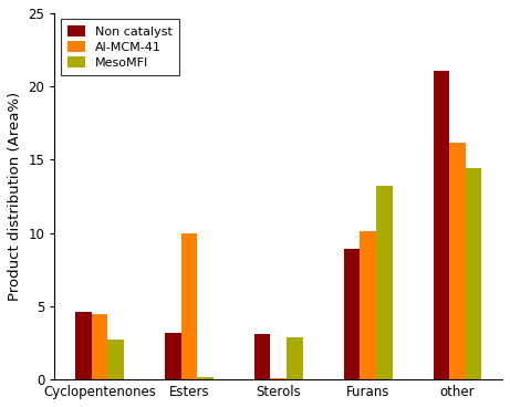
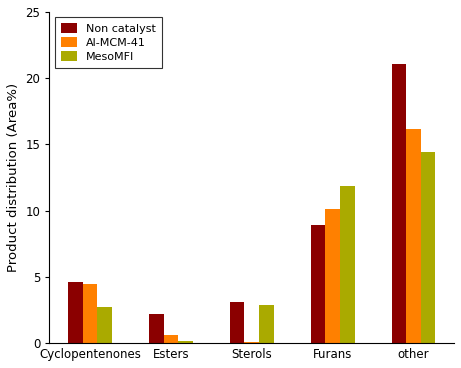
Non catalyst/Esters: 3.2 -> 2.2
Al-MCM-41/Esters: 10.0 -> 0.6
MesoMFI/Furans: 13.2 -> 11.9
